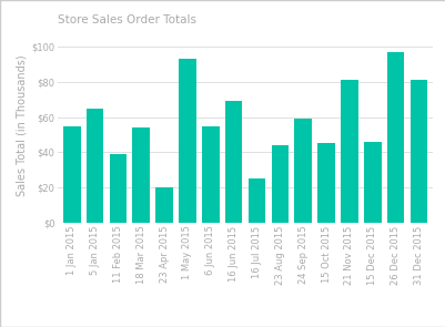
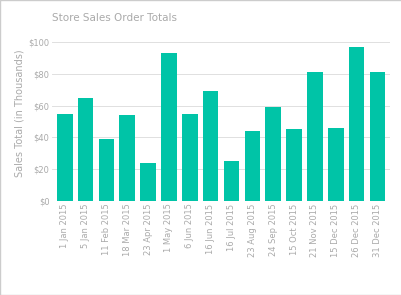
23 Apr 2015: $20 -> $24
